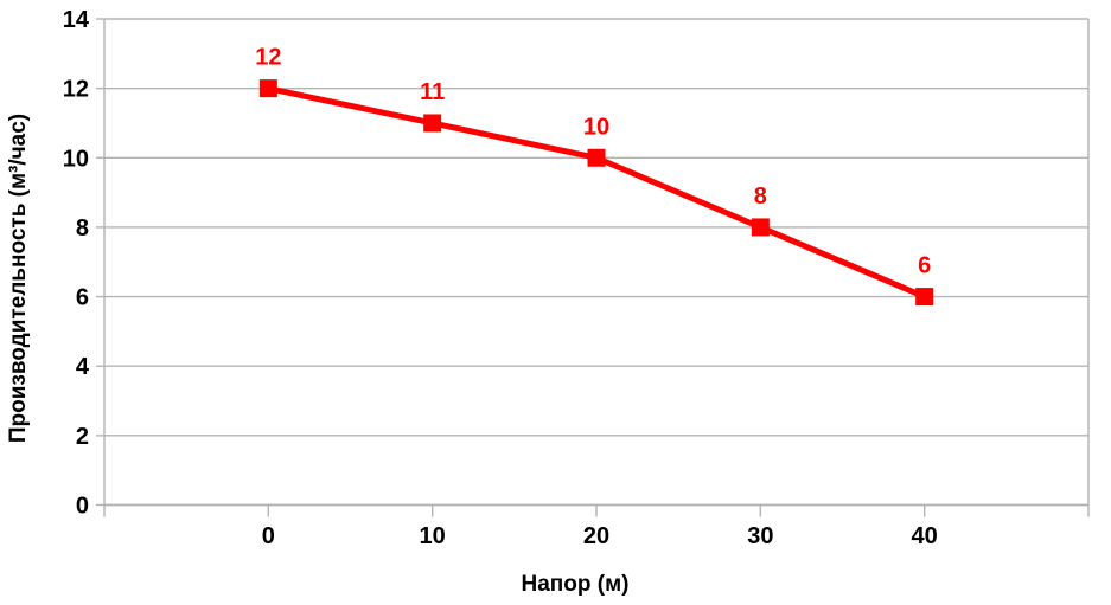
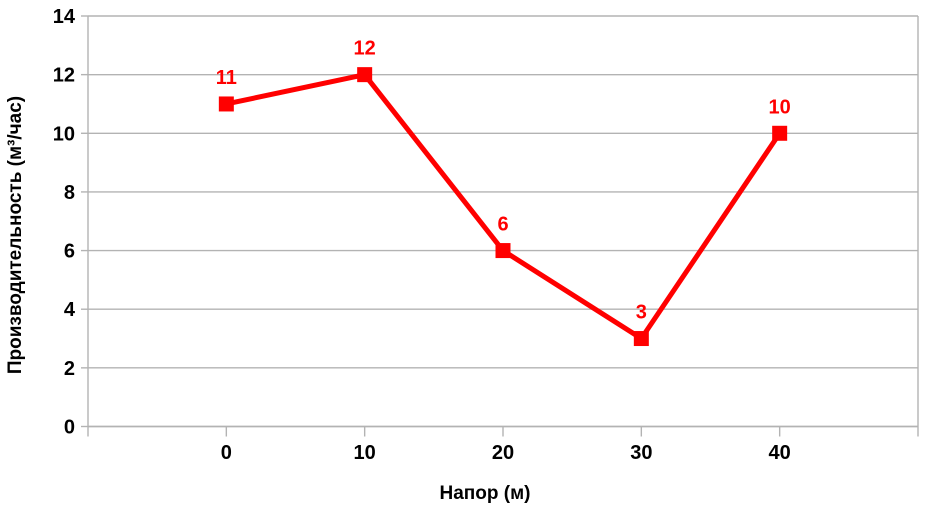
0: 12 -> 11
10: 11 -> 12
20: 10 -> 6
30: 8 -> 3
40: 6 -> 10
